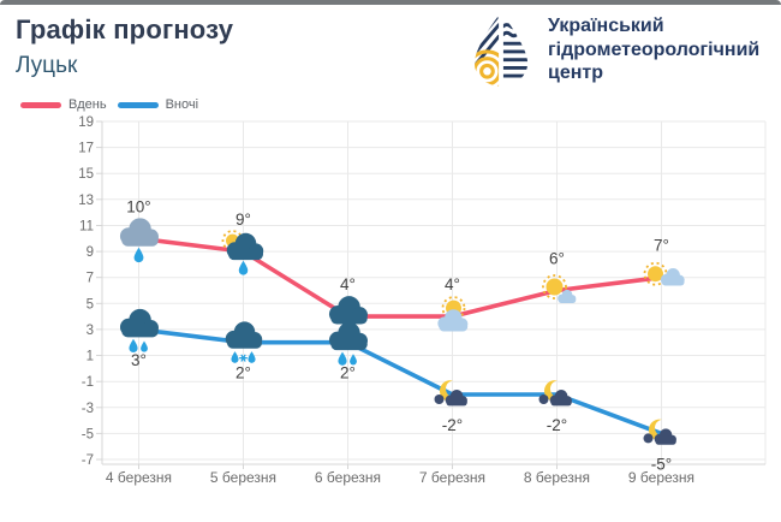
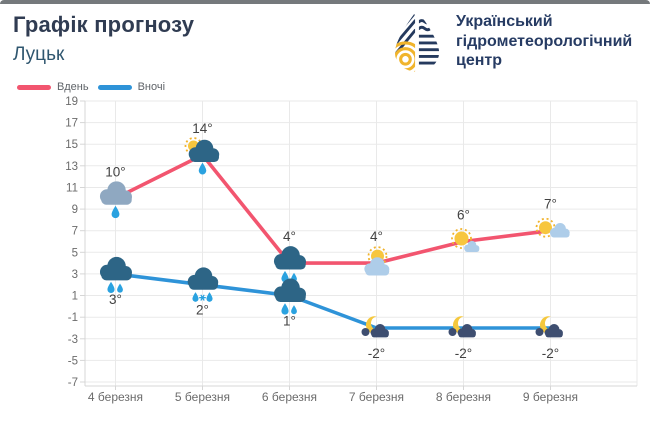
Вдень/5 березня: 9° -> 14°
Вночі/6 березня: 2° -> 1°
Вночі/9 березня: -5° -> -2°
